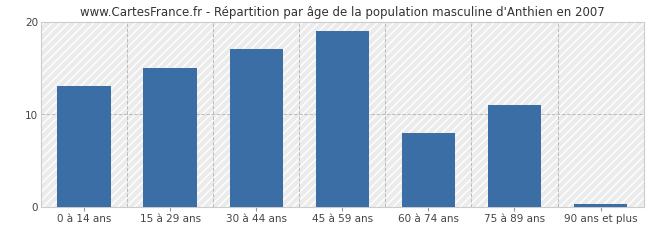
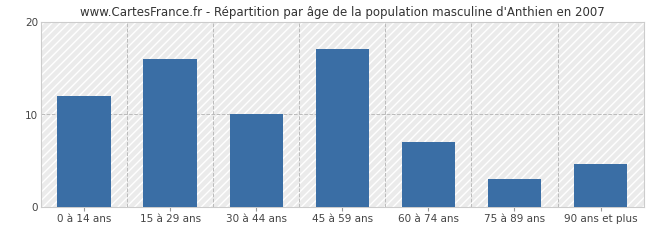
0 à 14 ans: 13.0 -> 12.0
15 à 29 ans: 15.0 -> 16.0
30 à 44 ans: 17.0 -> 10.0
45 à 59 ans: 19.0 -> 17.0
60 à 74 ans: 8.0 -> 7.0
75 à 89 ans: 11.0 -> 3.0
90 ans et plus: 0.3 -> 4.6
